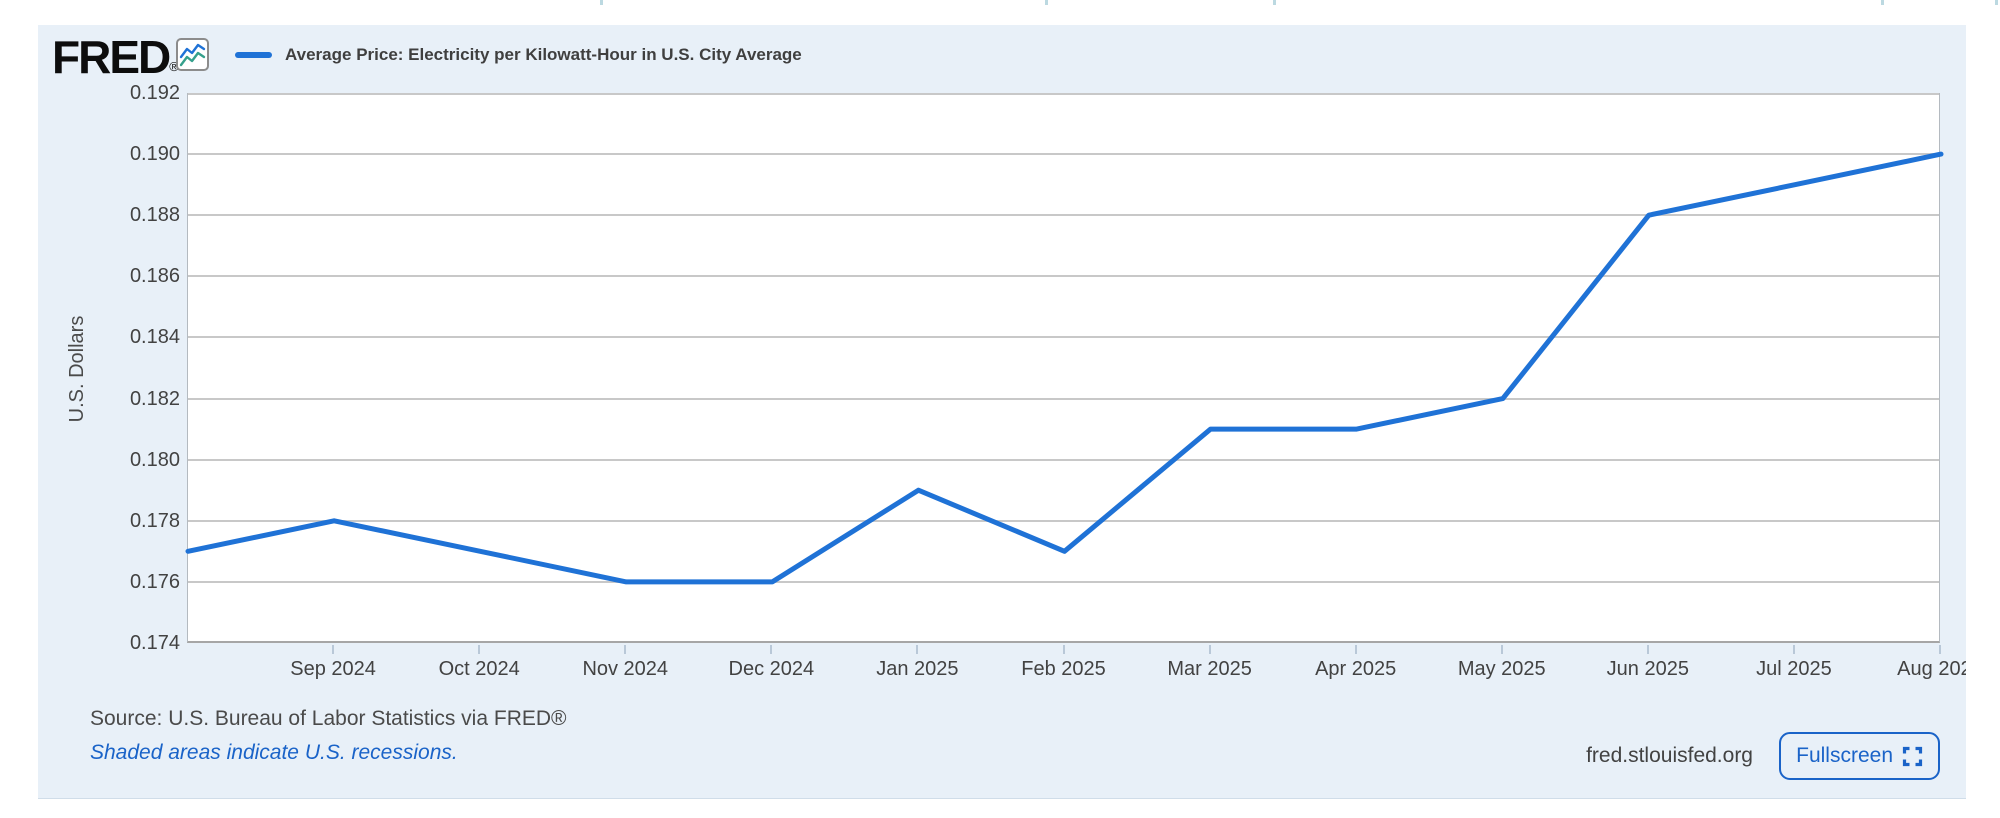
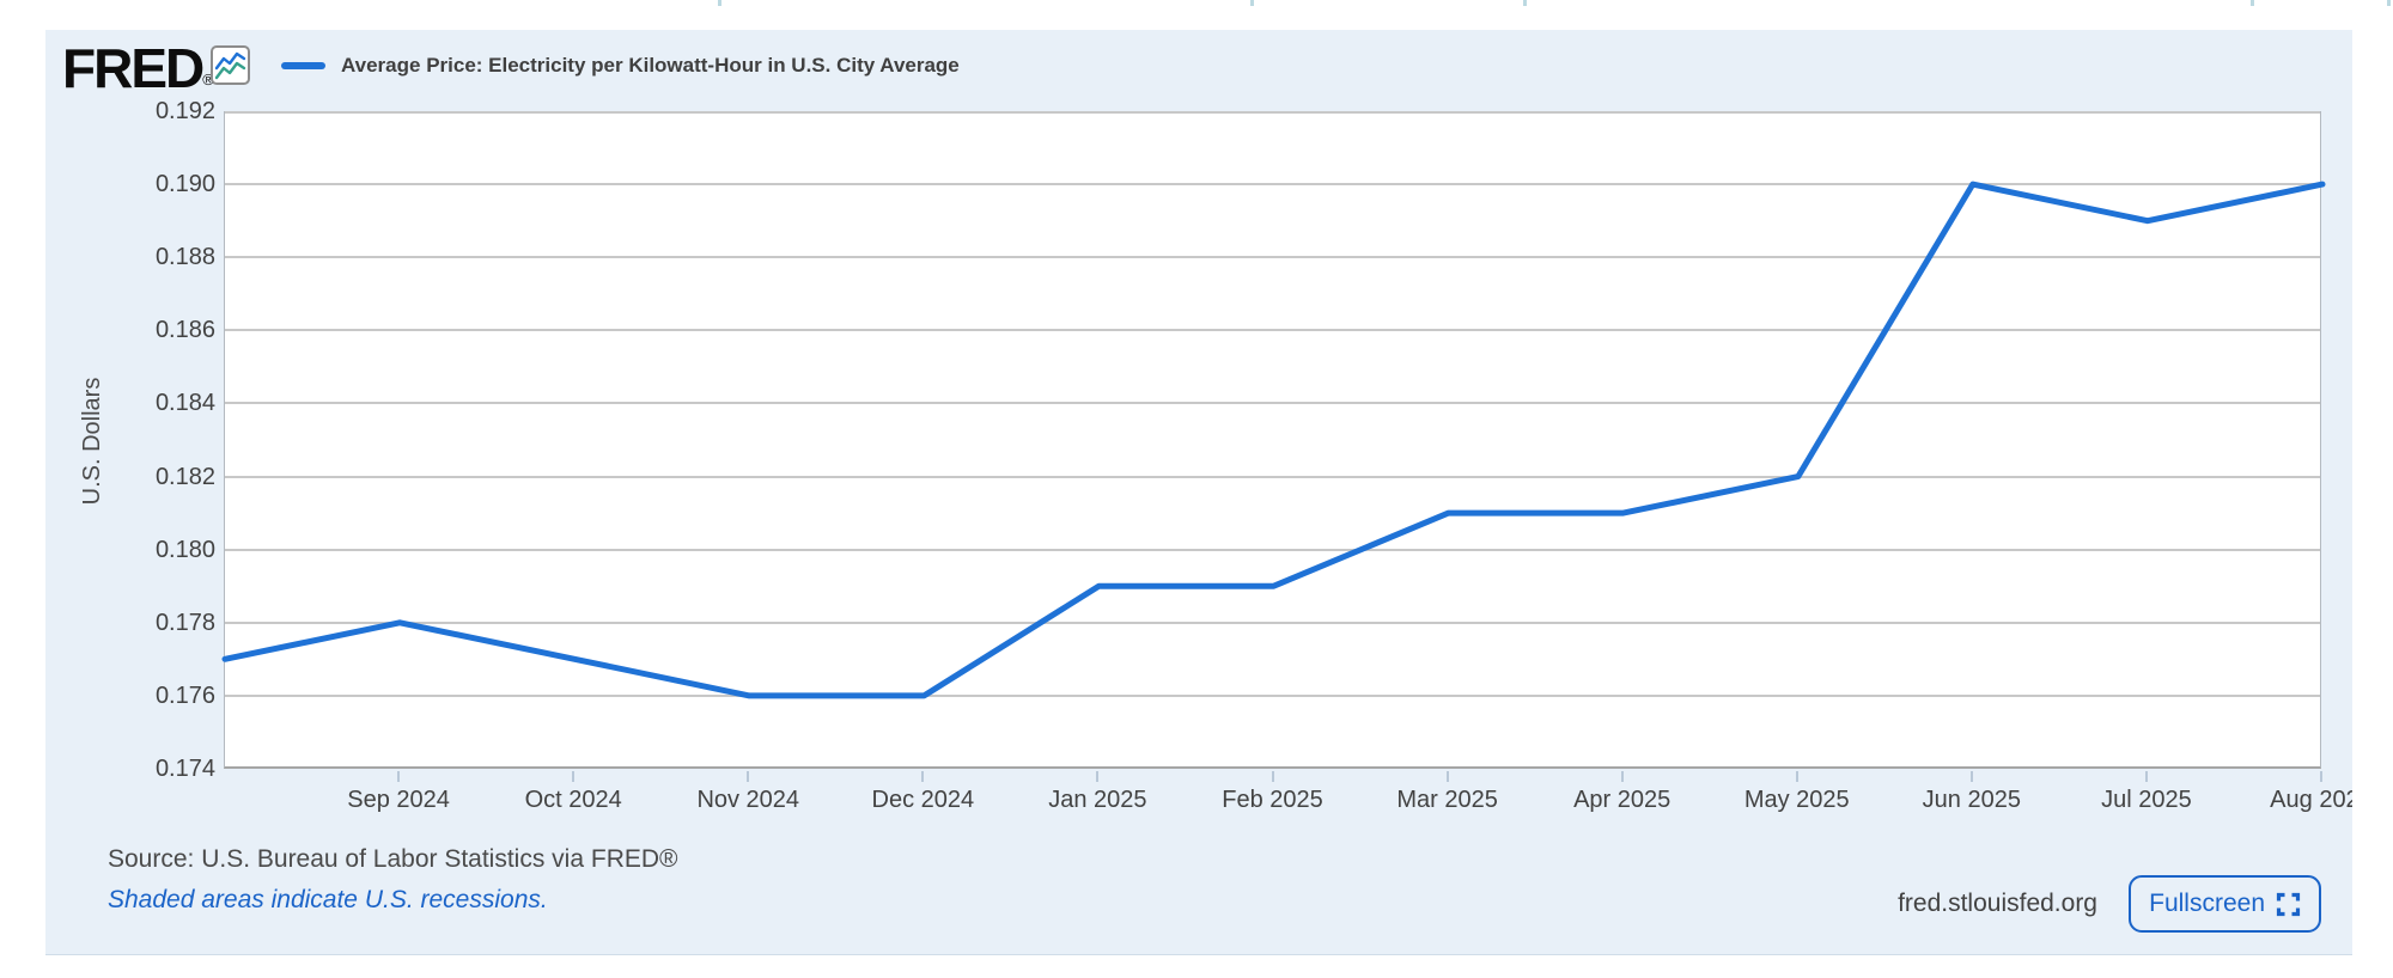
Feb 2025: 0.177 -> 0.179
Jun 2025: 0.188 -> 0.190
